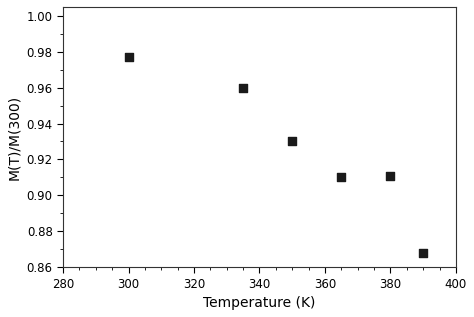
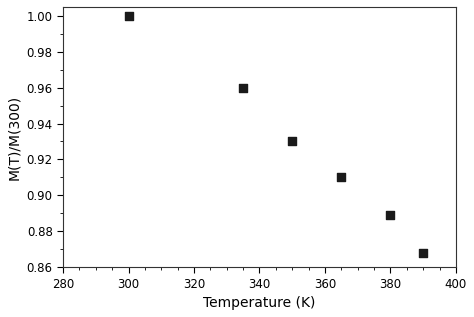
300: 0.977 -> 1.000
380: 0.911 -> 0.889
